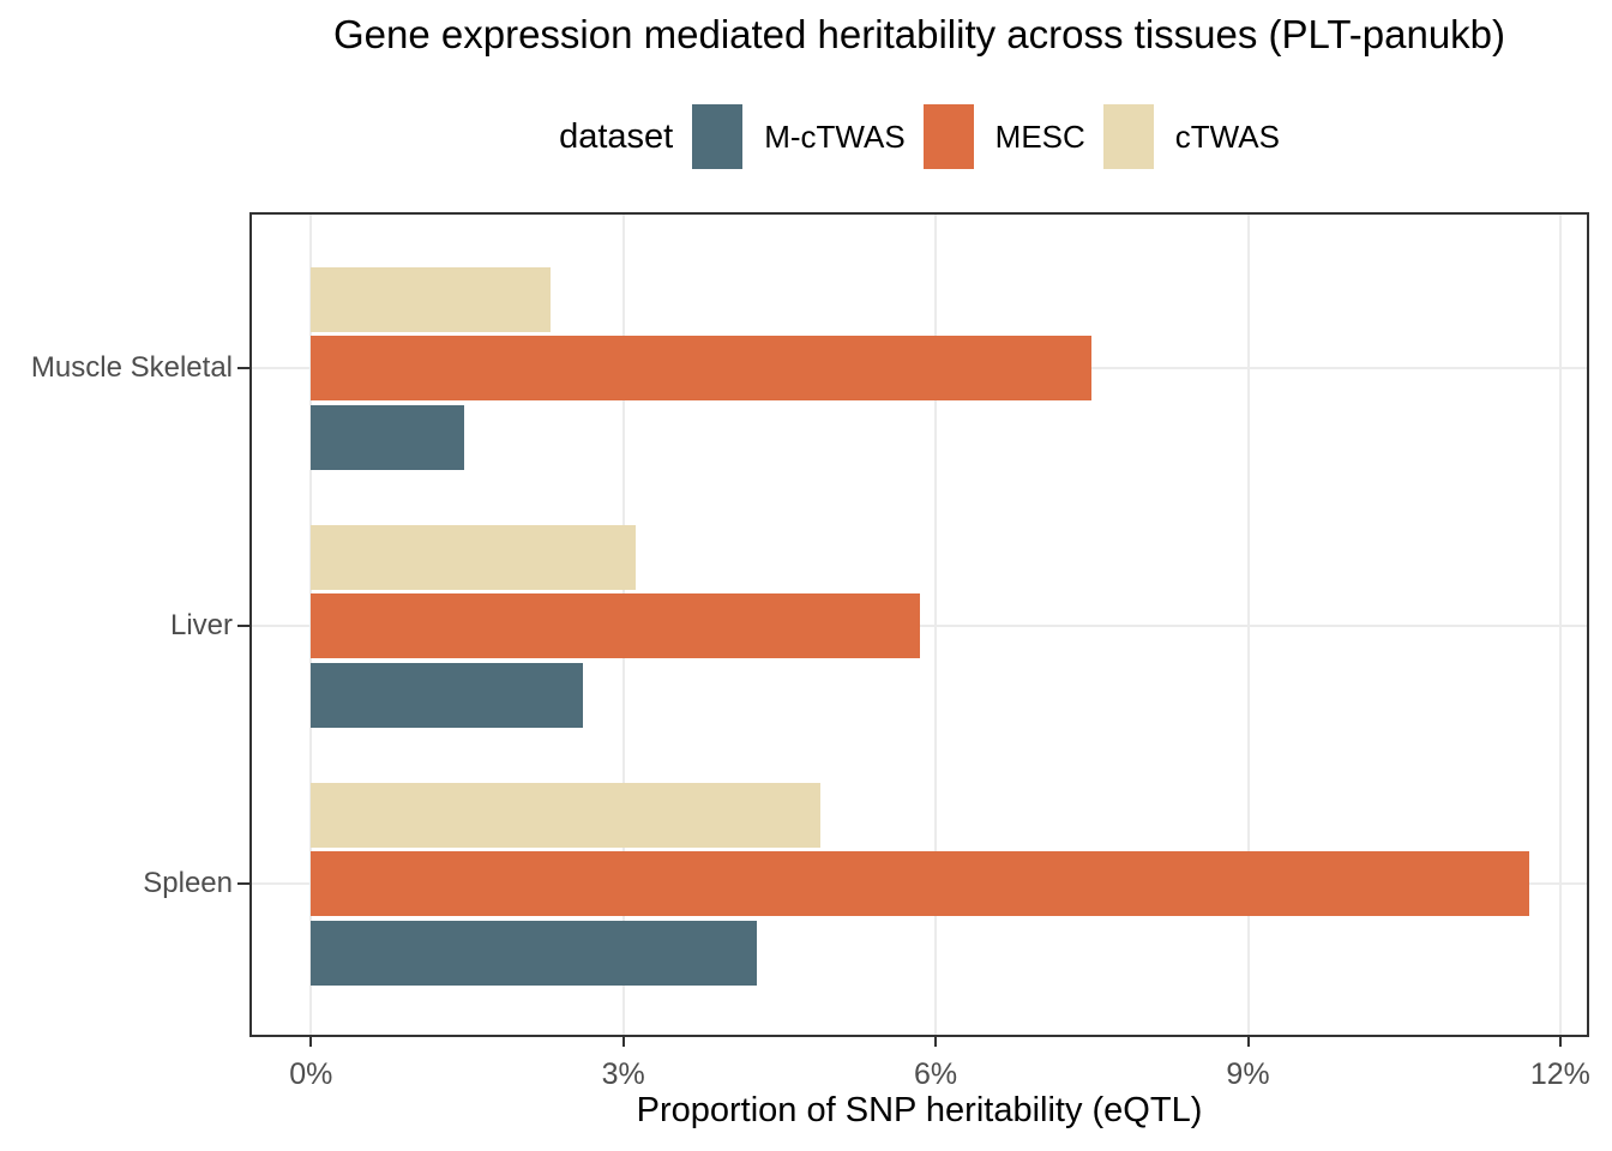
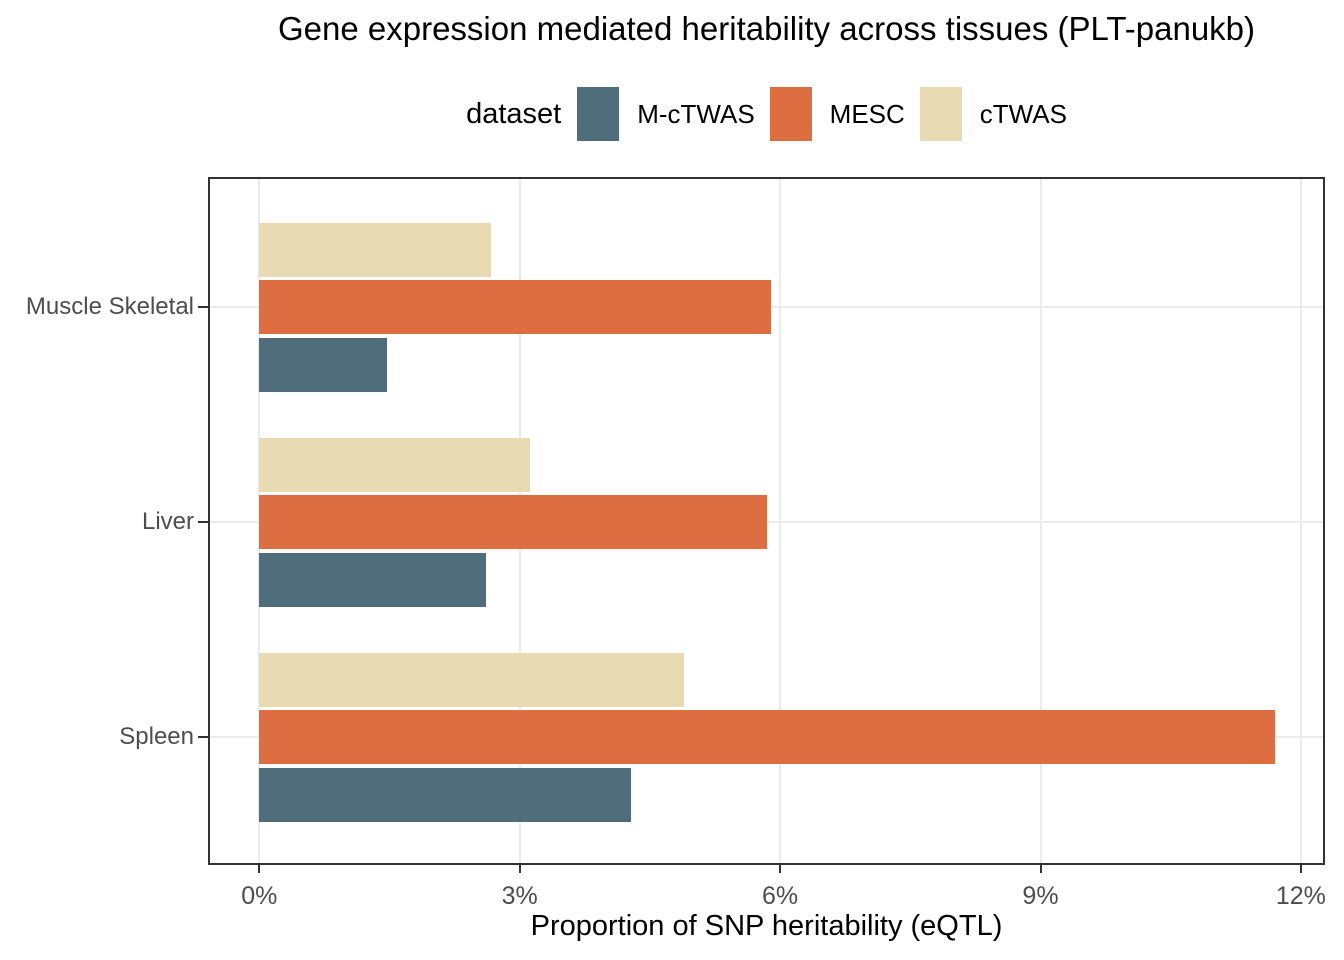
MESC/Muscle Skeletal: 7.5% -> 5.9%
cTWAS/Muscle Skeletal: 2.3% -> 2.7%
